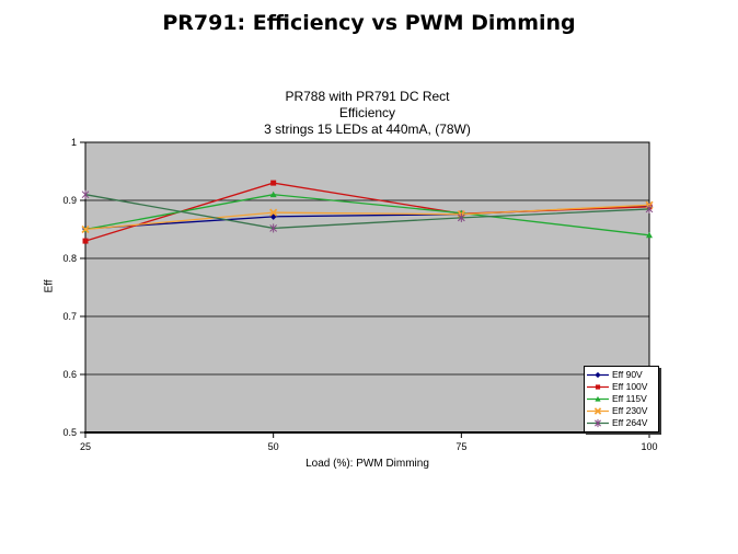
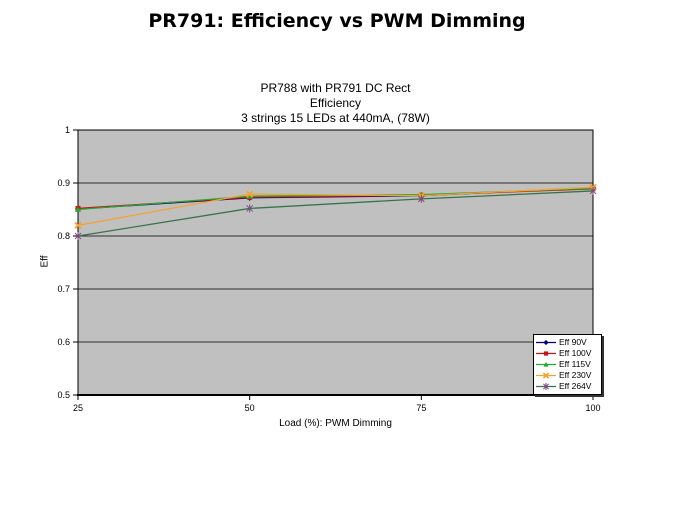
Eff 100V/25: 0.83 -> 0.85
Eff 230V/25: 0.85 -> 0.82
Eff 264V/25: 0.91 -> 0.80
Eff 100V/50: 0.93 -> 0.87
Eff 115V/50: 0.91 -> 0.88
Eff 115V/100: 0.84 -> 0.89
